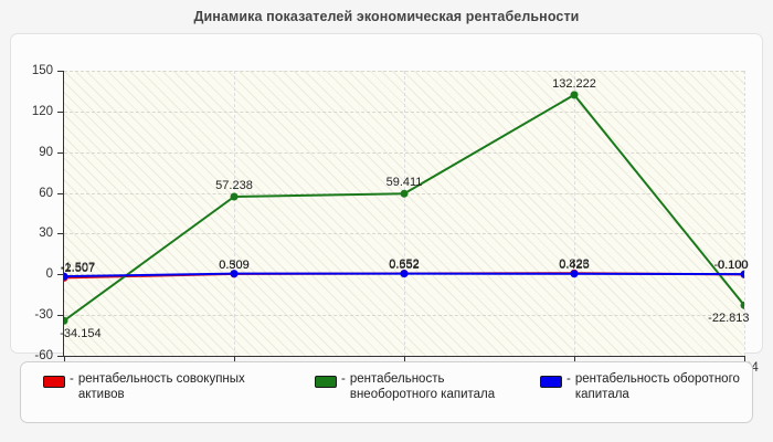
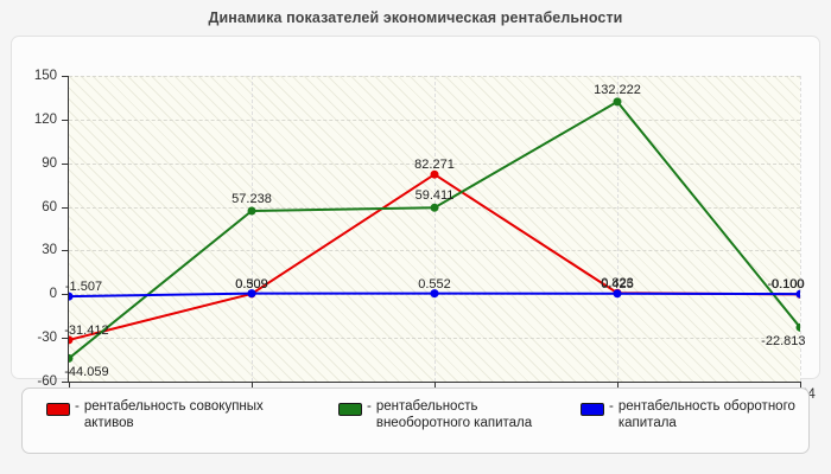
- рентабельность совокупных активов/2020: -2.507 -> -31.412
- рентабельность внеоборотного капитала/2020: -34.154 -> -44.059
- рентабельность совокупных активов/2022: 0.652 -> 82.271
